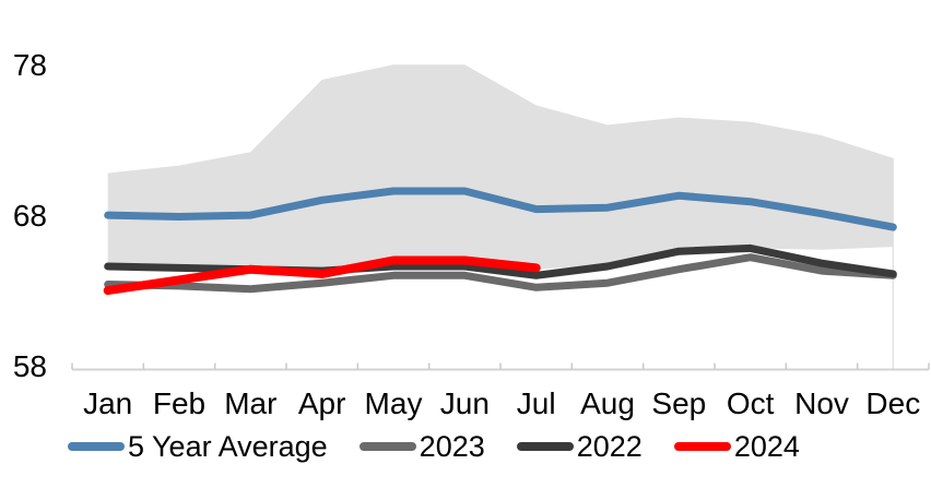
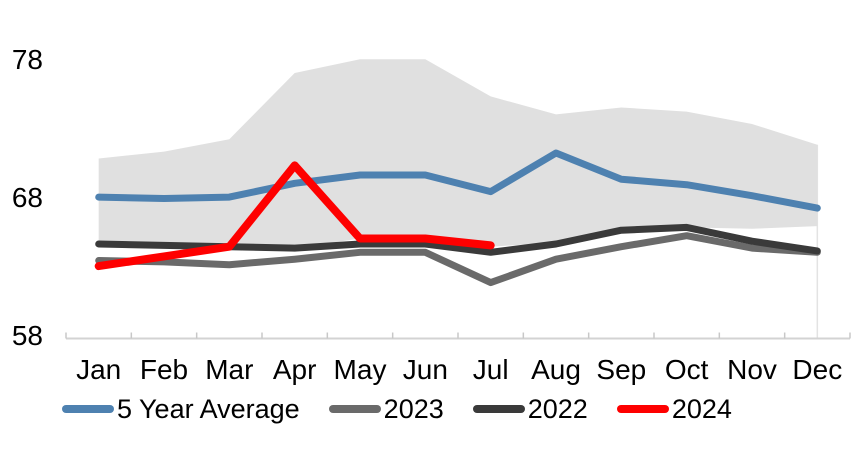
2024/Apr: 64.1 -> 70.3
2023/Jul: 63.2 -> 61.8
5 Year Average/Aug: 68.5 -> 71.2
